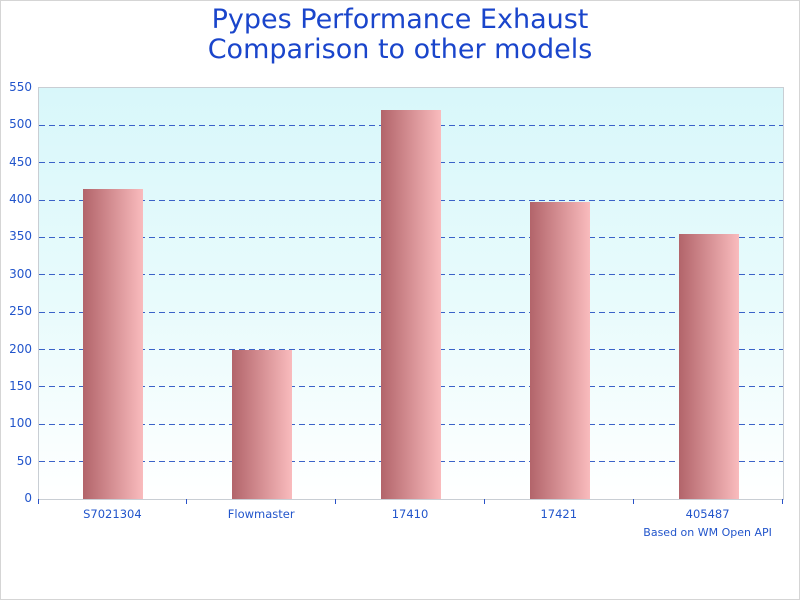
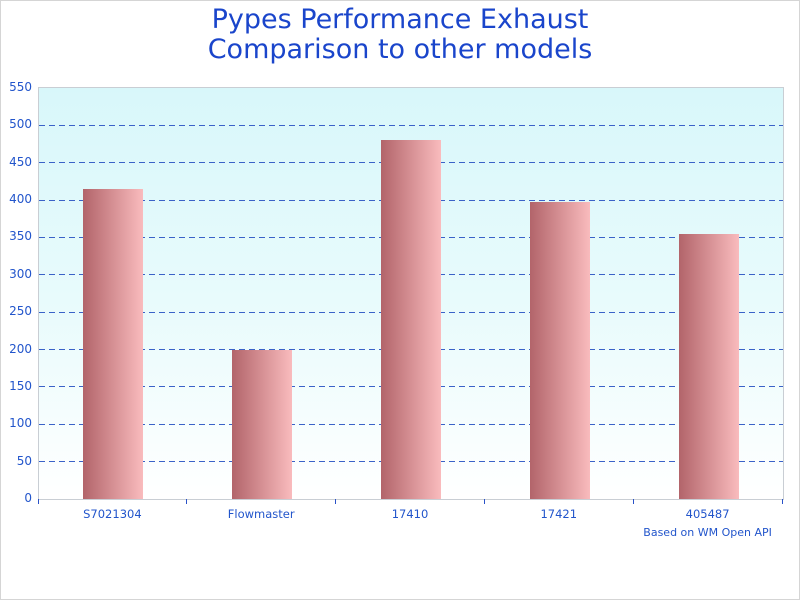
17410: 520 -> 480
